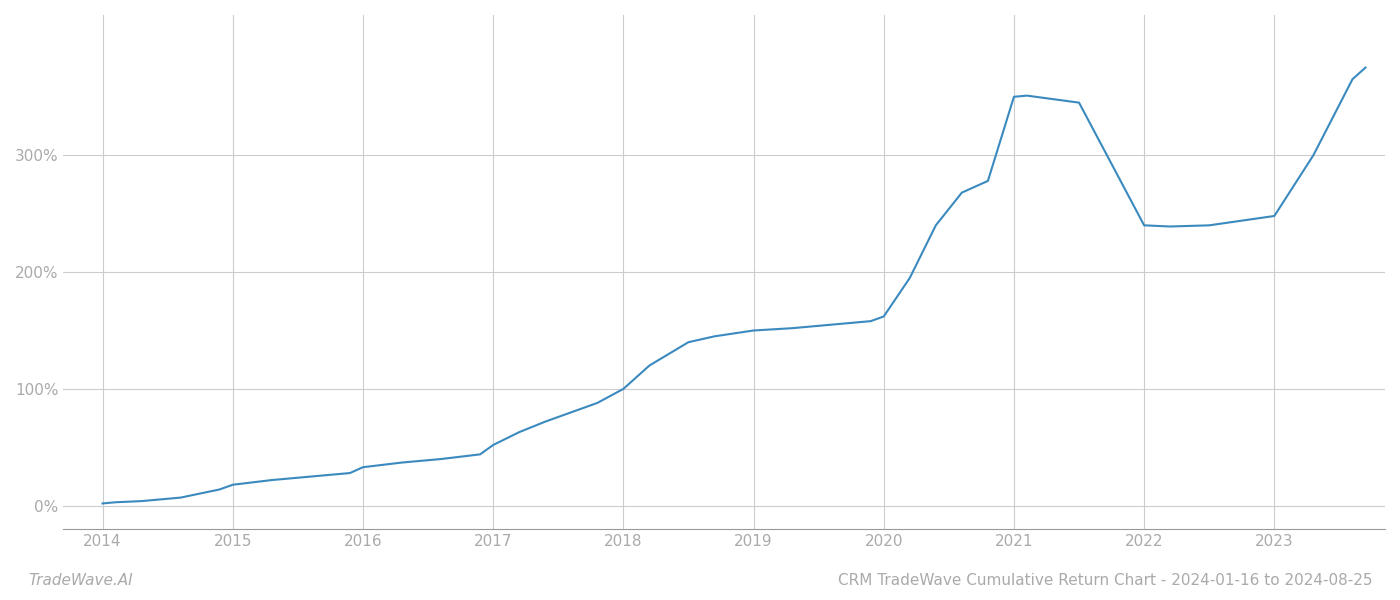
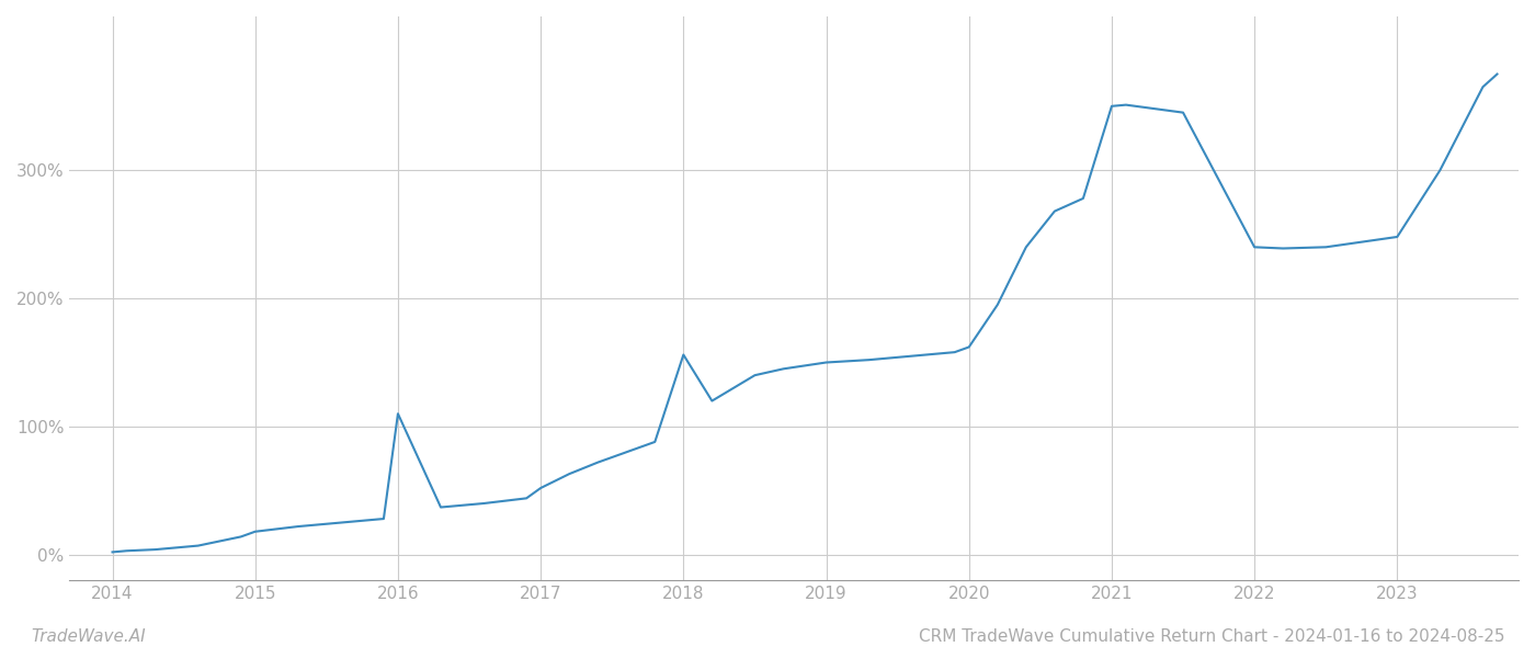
2016: 33% -> 110%
2018: 100% -> 156%
